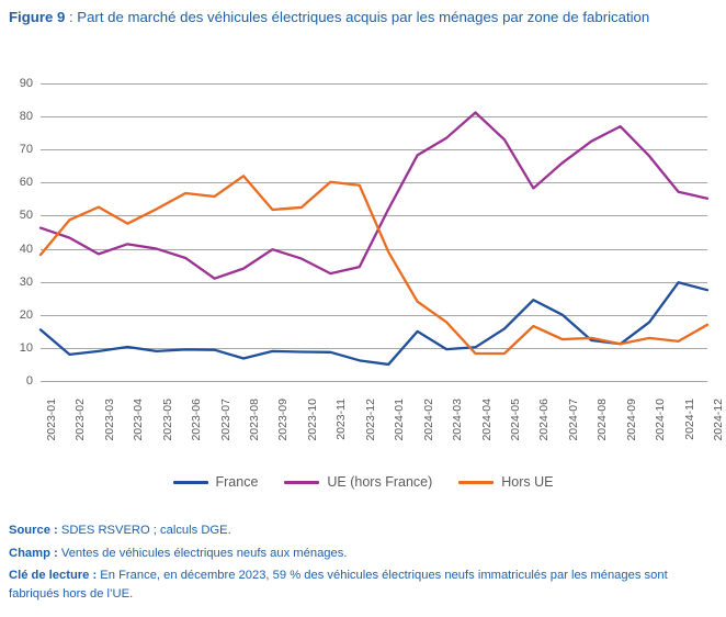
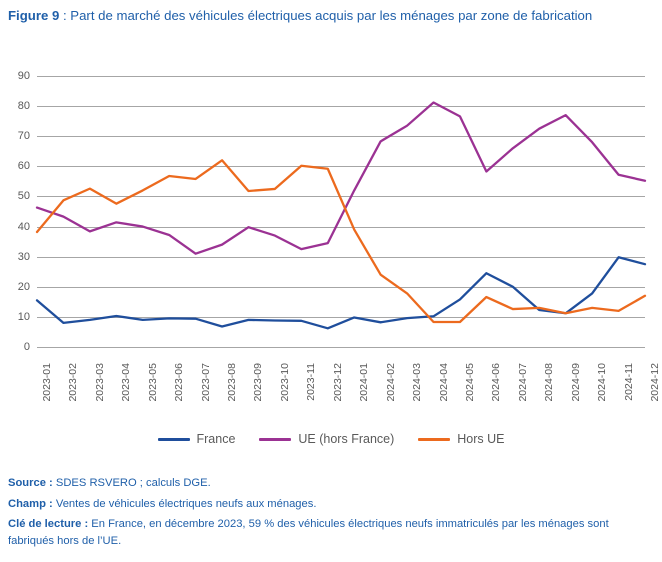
France/2024-01: 5 -> 10
France/2024-02: 15 -> 8
UE (hors France)/2024-05: 73 -> 77
